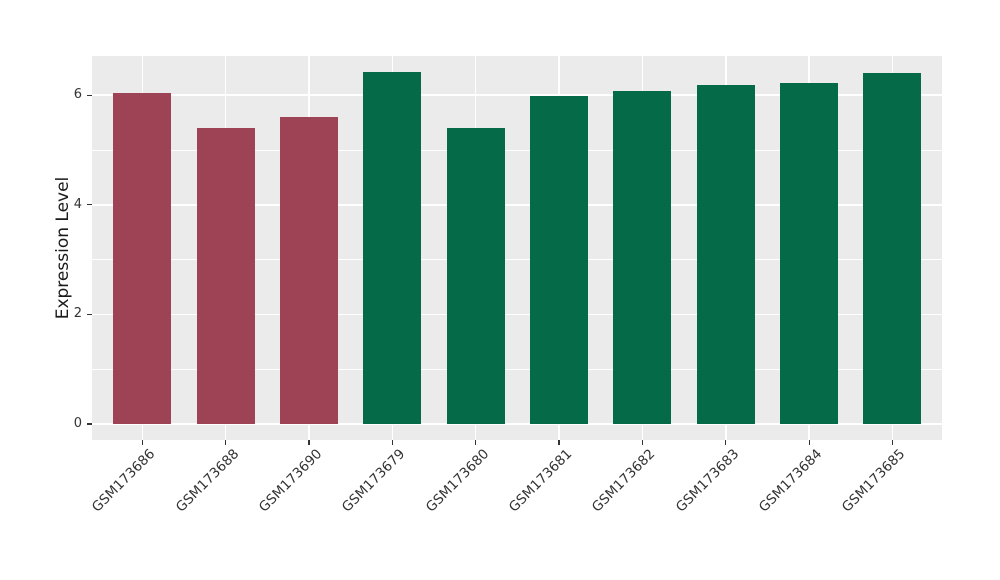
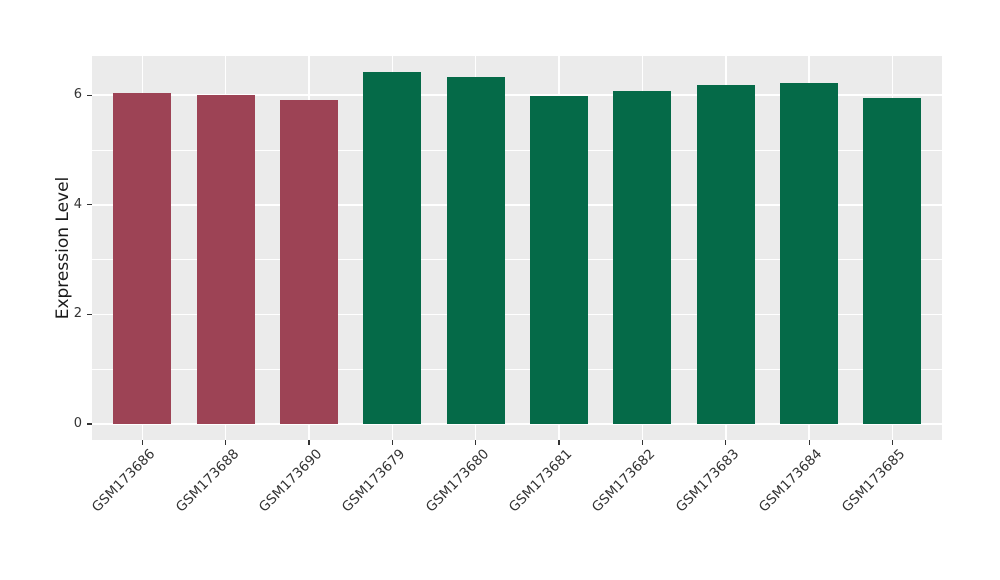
GSM173688: 5.4 -> 6.0
GSM173690: 5.6 -> 5.9
GSM173680: 5.4 -> 6.3
GSM173685: 6.4 -> 5.9
